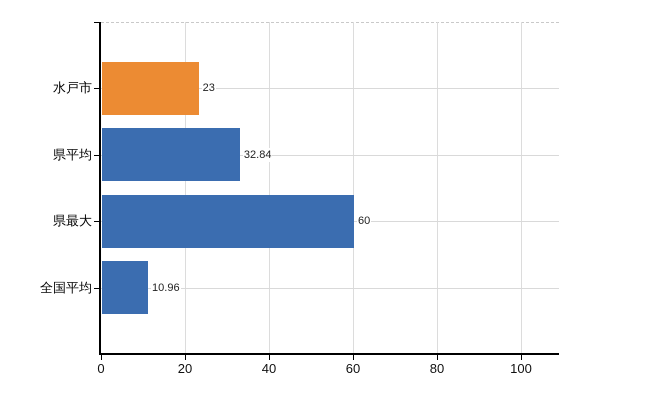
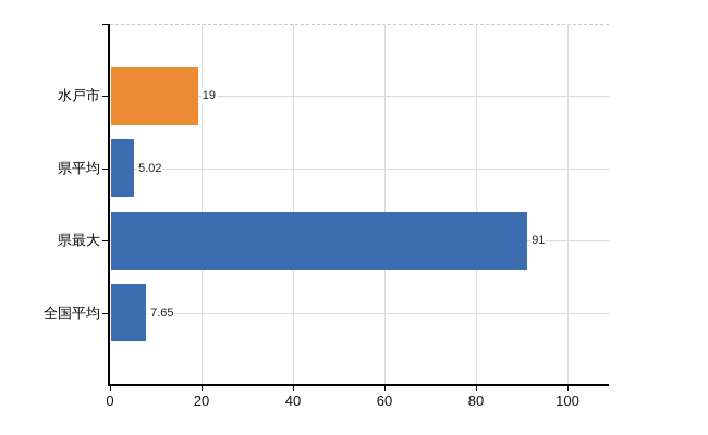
水戸市: 23 -> 19
県平均: 32.84 -> 5.02
県最大: 60 -> 91
全国平均: 10.96 -> 7.65
